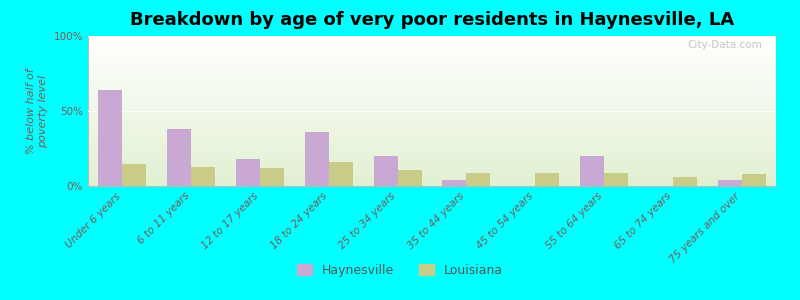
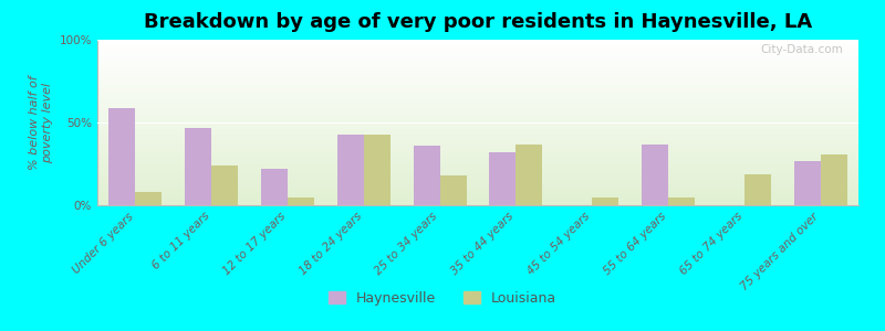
Haynesville/Under 6 years: 64% -> 59%
Louisiana/Under 6 years: 15% -> 8%
Haynesville/6 to 11 years: 38% -> 47%
Louisiana/6 to 11 years: 13% -> 24%
Haynesville/12 to 17 years: 18% -> 22%
Louisiana/12 to 17 years: 12% -> 5%
Haynesville/18 to 24 years: 36% -> 43%
Louisiana/18 to 24 years: 16% -> 43%
Haynesville/25 to 34 years: 20% -> 36%
Louisiana/25 to 34 years: 11% -> 18%
Haynesville/35 to 44 years: 4% -> 32%
Louisiana/35 to 44 years: 9% -> 37%
Louisiana/45 to 54 years: 9% -> 5%
Haynesville/55 to 64 years: 20% -> 37%
Louisiana/55 to 64 years: 9% -> 5%
Louisiana/65 to 74 years: 6% -> 19%
Haynesville/75 years and over: 4% -> 27%
Louisiana/75 years and over: 8% -> 31%
